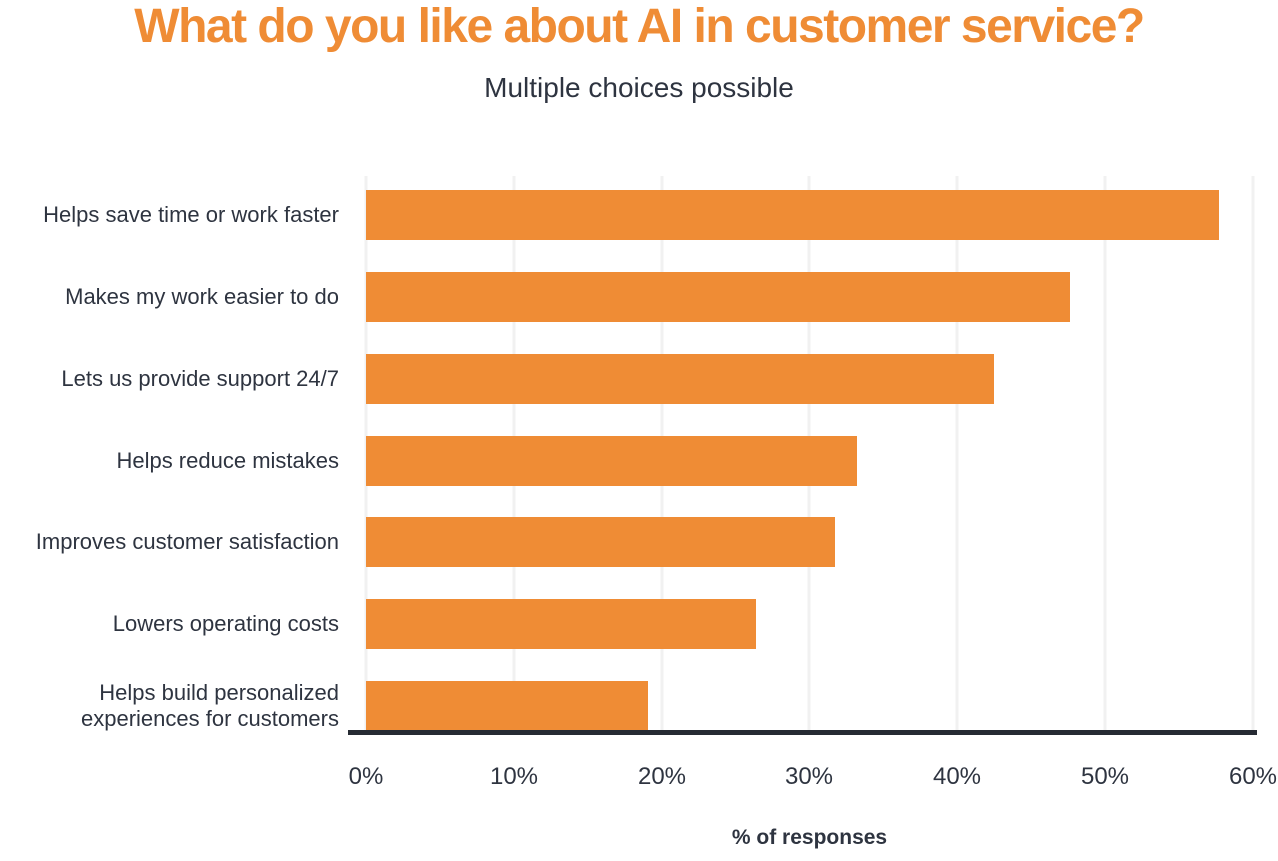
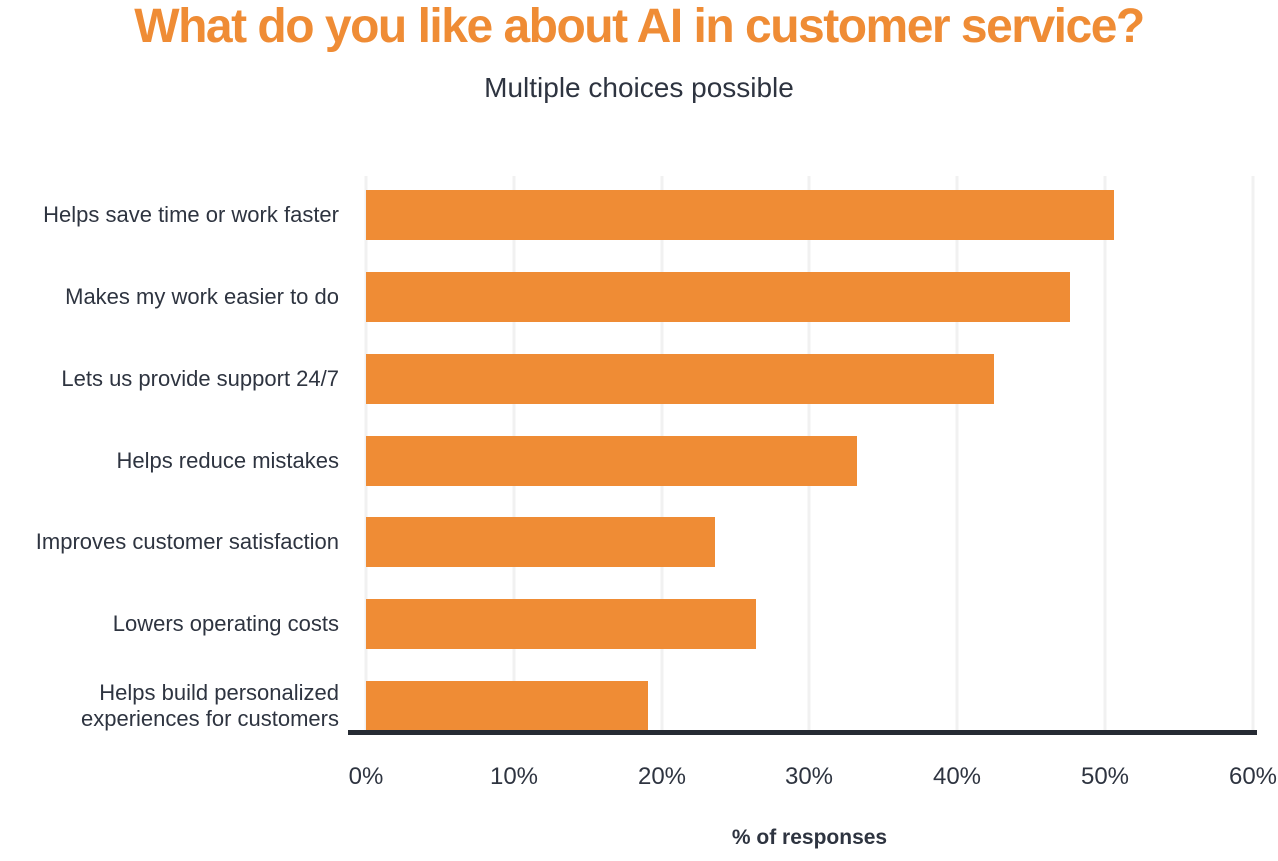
Helps save time or work faster: 57.7% -> 50.6%
Improves customer satisfaction: 31.7% -> 23.6%
